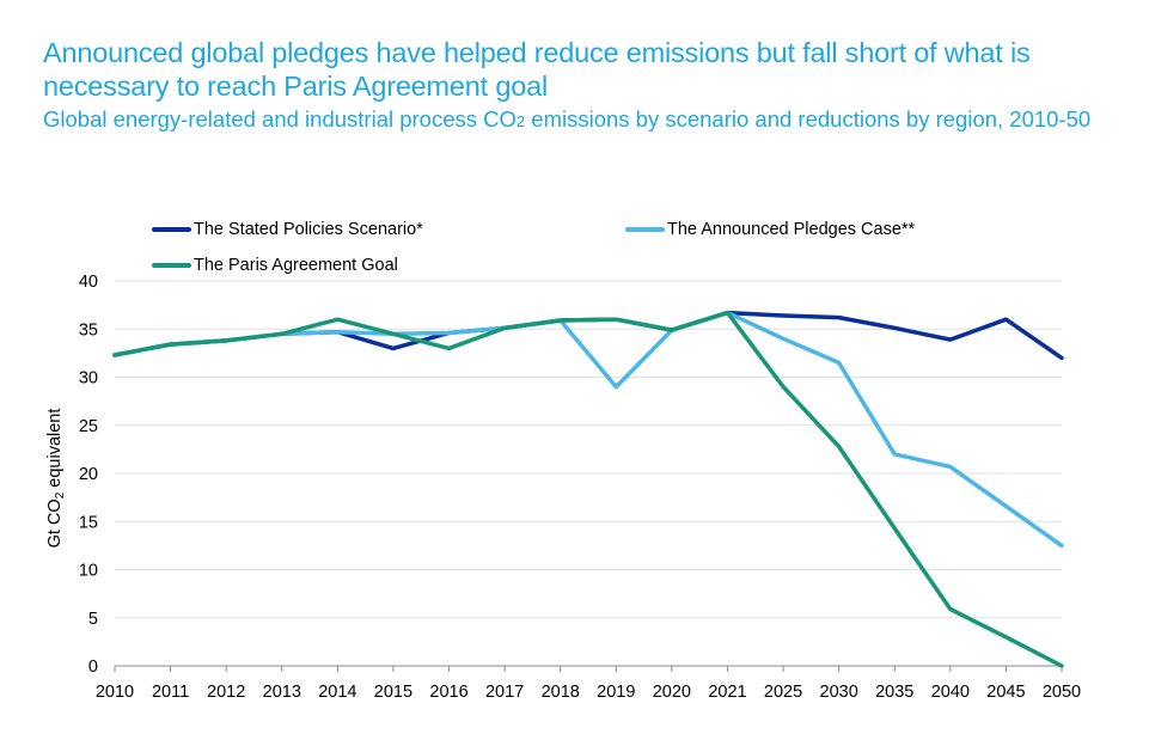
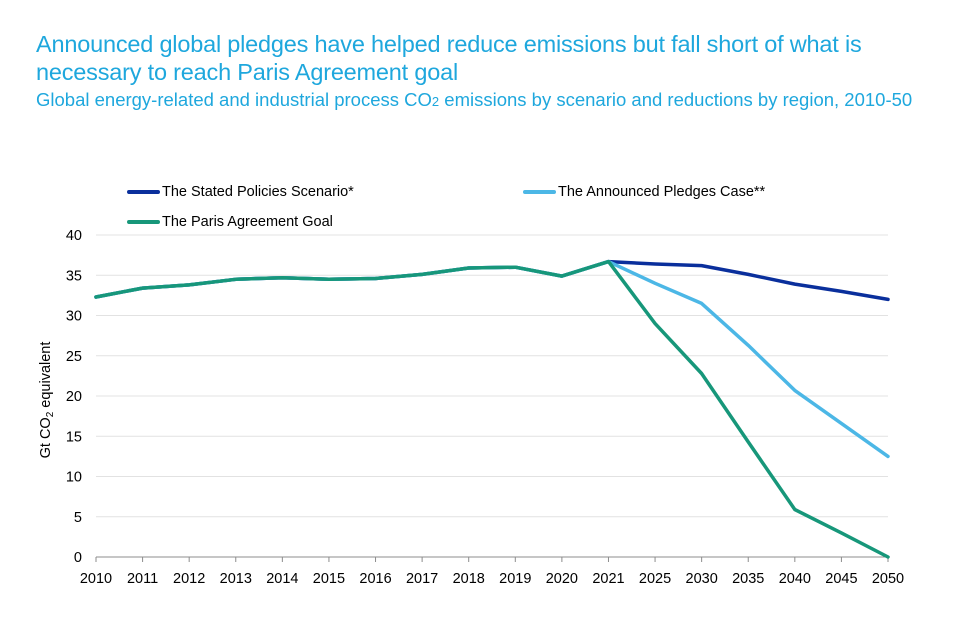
The Paris Agreement Goal/2014: 36 -> 35
The Stated Policies Scenario*/2015: 33 -> 34
The Paris Agreement Goal/2016: 33 -> 35
The Announced Pledges Case**/2019: 29 -> 36
The Announced Pledges Case**/2035: 22 -> 26
The Stated Policies Scenario*/2045: 36 -> 33
